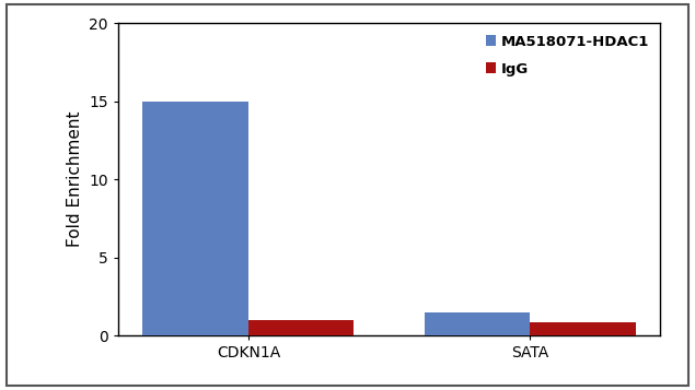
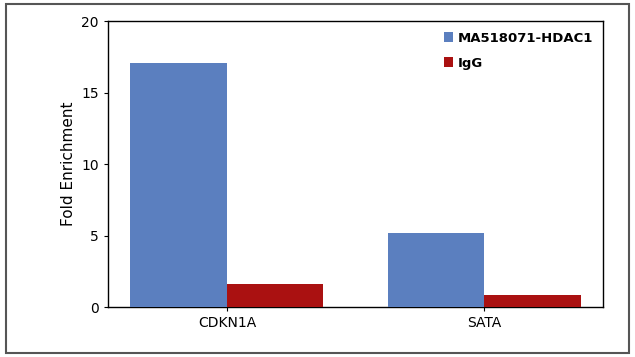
MA518071-HDAC1/CDKN1A: 15.0 -> 17.1
IgG/CDKN1A: 1.0 -> 1.6
MA518071-HDAC1/SATA: 1.5 -> 5.2
